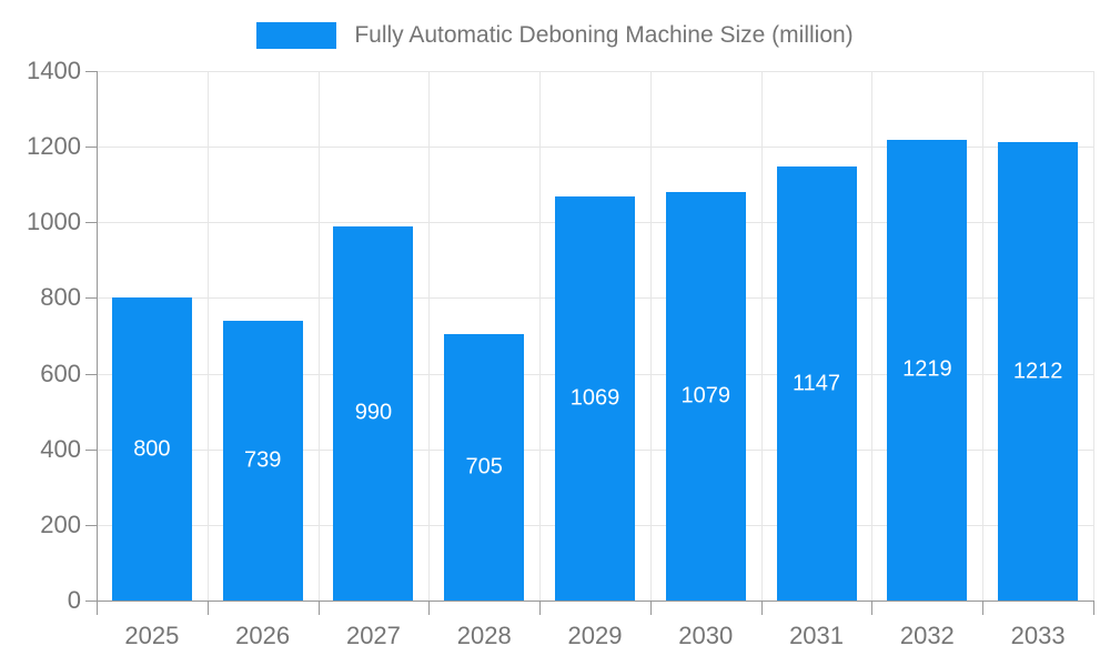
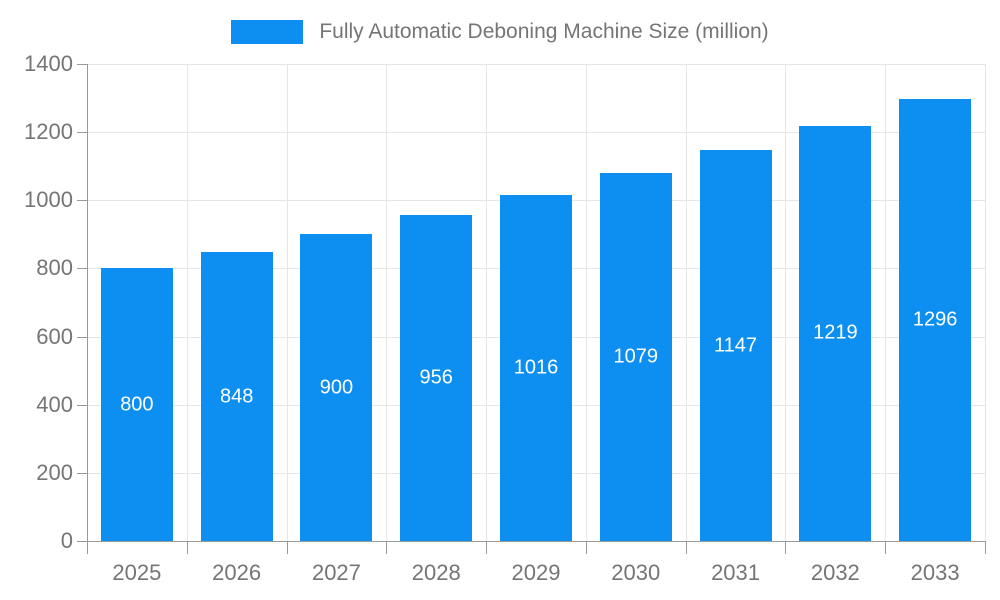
2026: 739 -> 848
2027: 990 -> 900
2028: 705 -> 956
2029: 1069 -> 1016
2033: 1212 -> 1296
